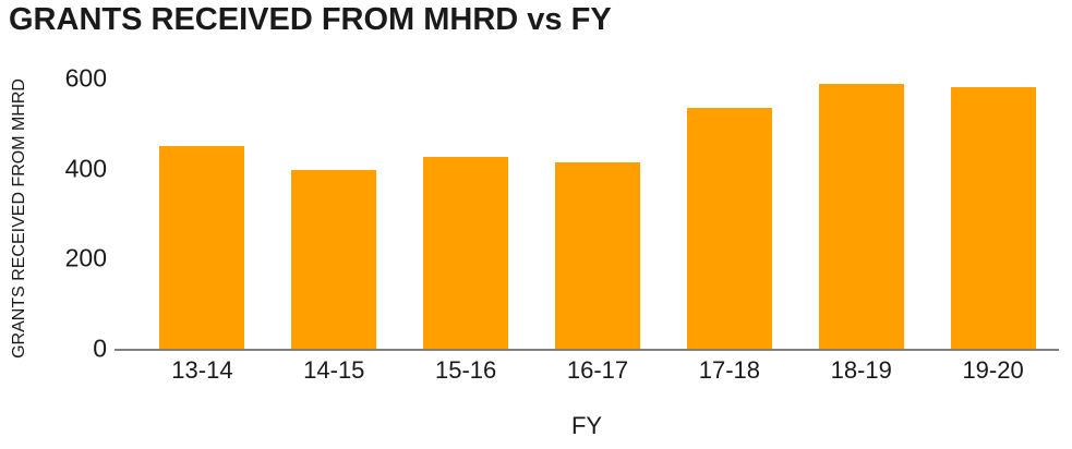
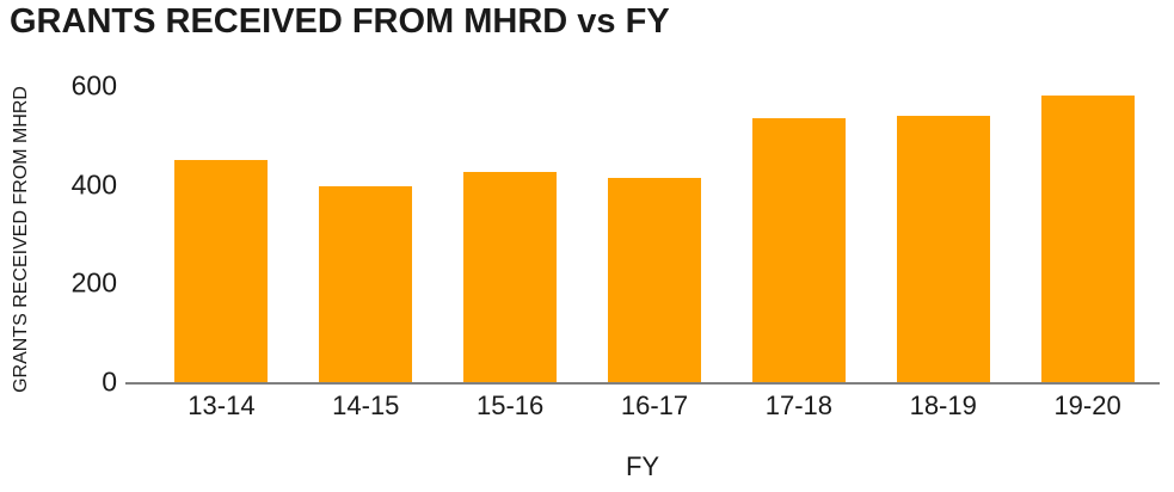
18-19: 590 -> 540
